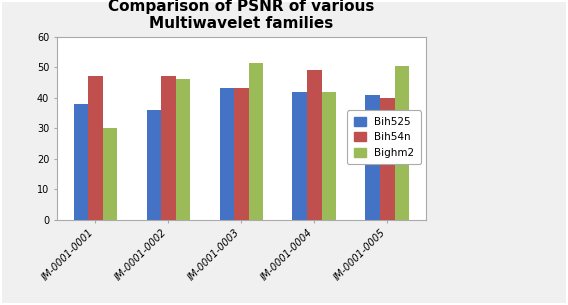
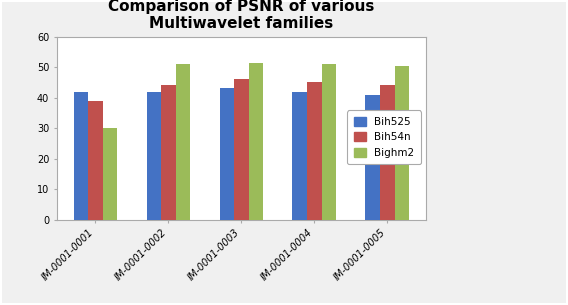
Bih525/IM-0001-0001: 38 -> 42
Bih54n/IM-0001-0001: 47 -> 39
Bih525/IM-0001-0002: 36 -> 42
Bih54n/IM-0001-0002: 47 -> 44
Bighm2/IM-0001-0002: 46.0 -> 51.0
Bih54n/IM-0001-0003: 43 -> 46
Bih54n/IM-0001-0004: 49 -> 45
Bighm2/IM-0001-0004: 42.0 -> 51.0
Bih54n/IM-0001-0005: 40 -> 44
